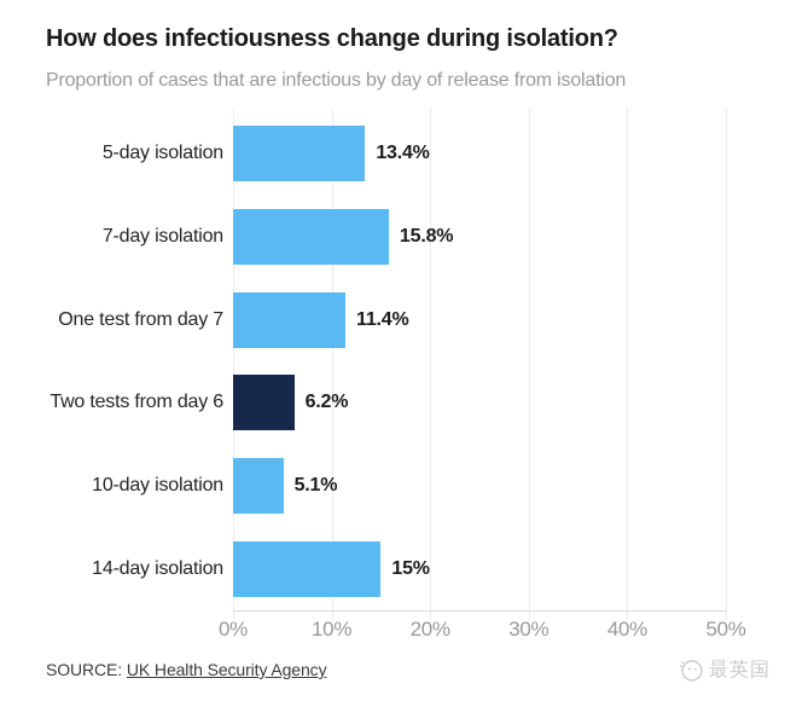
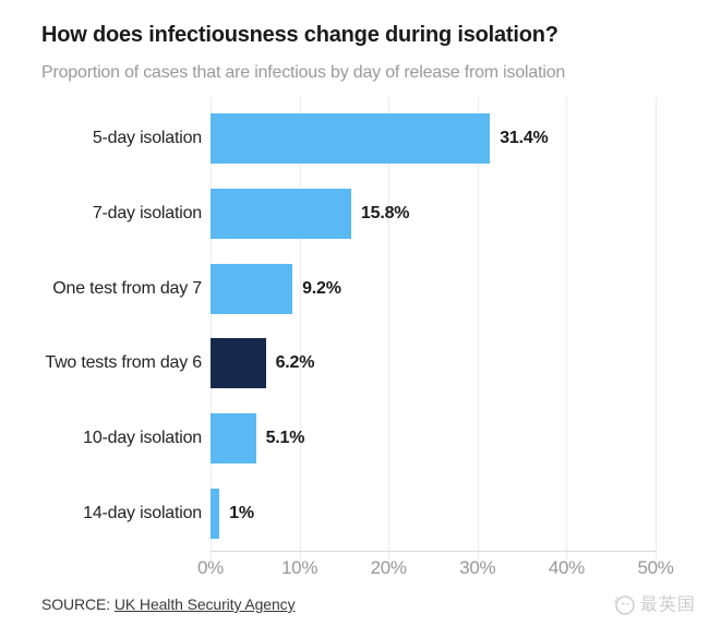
5-day isolation: 13.4% -> 31.4%
One test from day 7: 11.4% -> 9.2%
14-day isolation: 15% -> 1%
